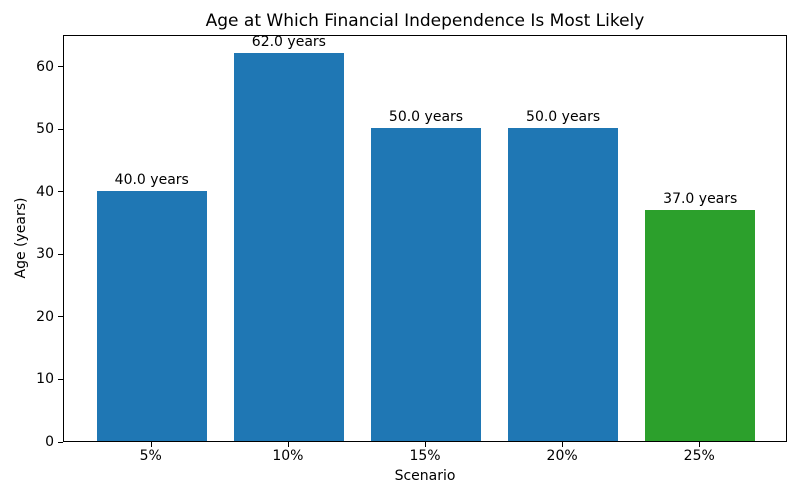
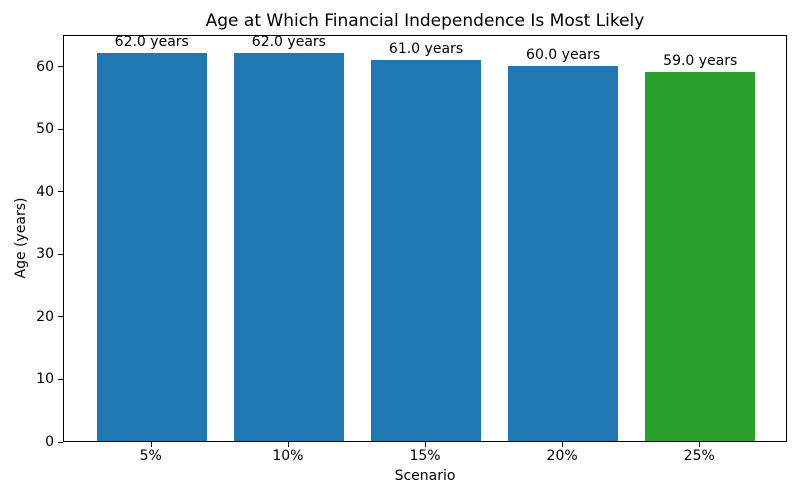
5%: 40.0 -> 62.0
15%: 50.0 -> 61.0
20%: 50.0 -> 60.0
25%: 37.0 -> 59.0
